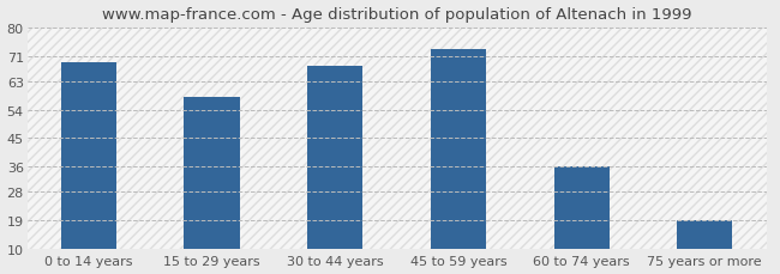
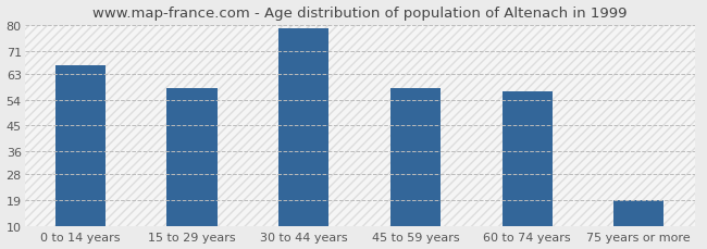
0 to 14 years: 69 -> 66
30 to 44 years: 68 -> 79
45 to 59 years: 73 -> 58
60 to 74 years: 36 -> 57
